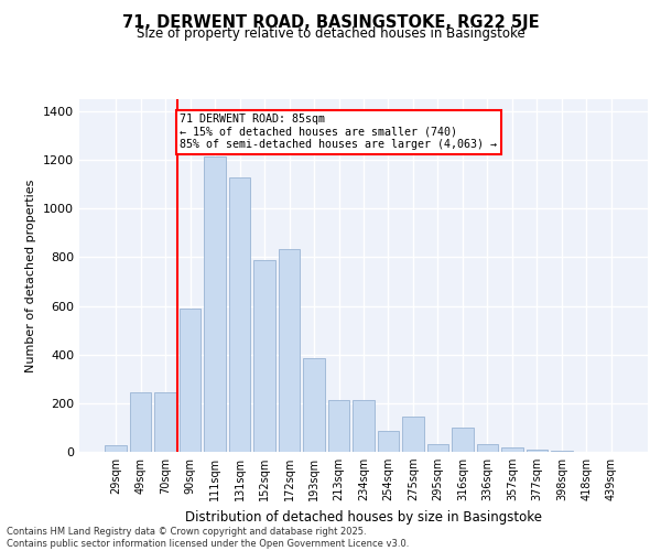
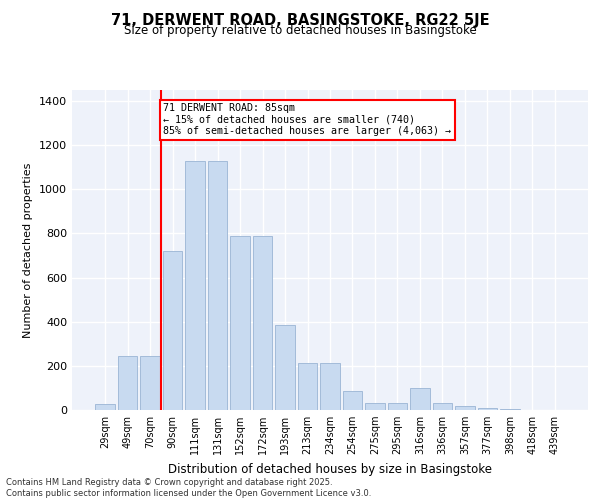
90sqm: 590 -> 720
111sqm: 1215 -> 1130
172sqm: 835 -> 790
275sqm: 145 -> 30
